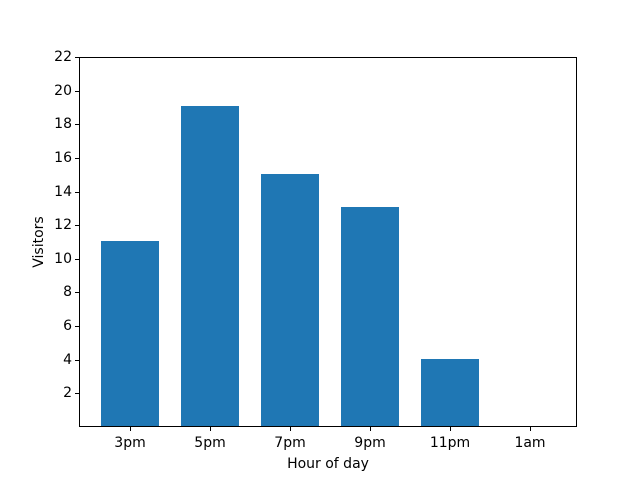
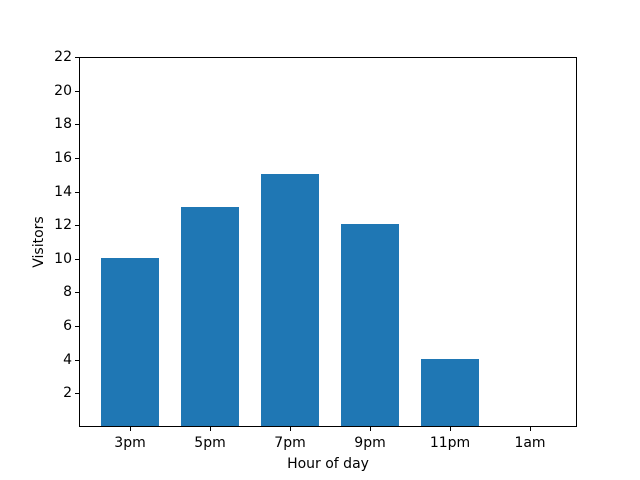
3pm: 11 -> 10
5pm: 19 -> 13
9pm: 13 -> 12
